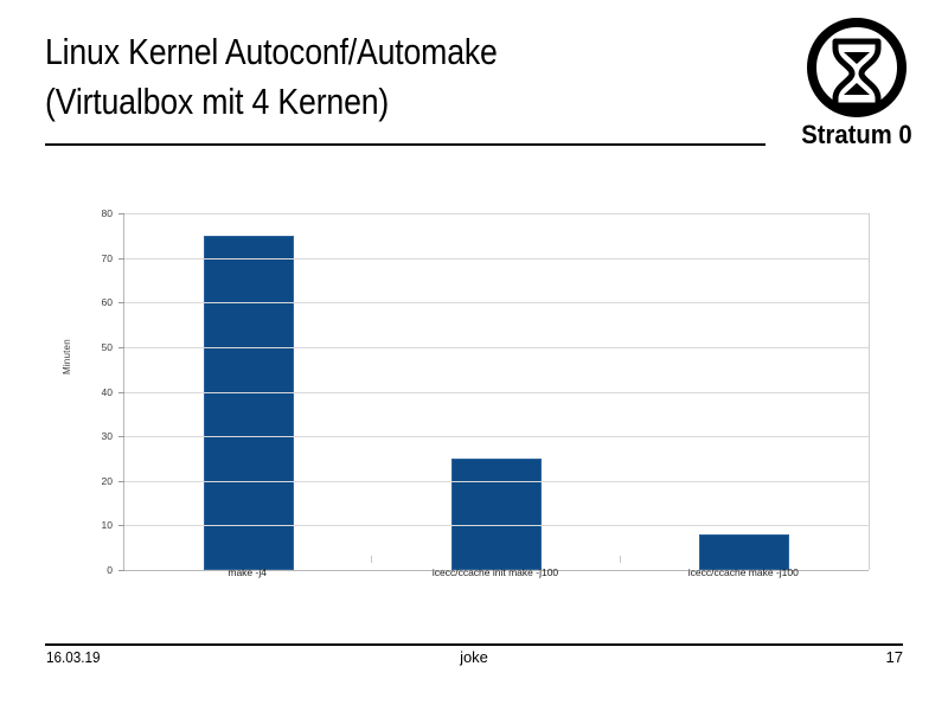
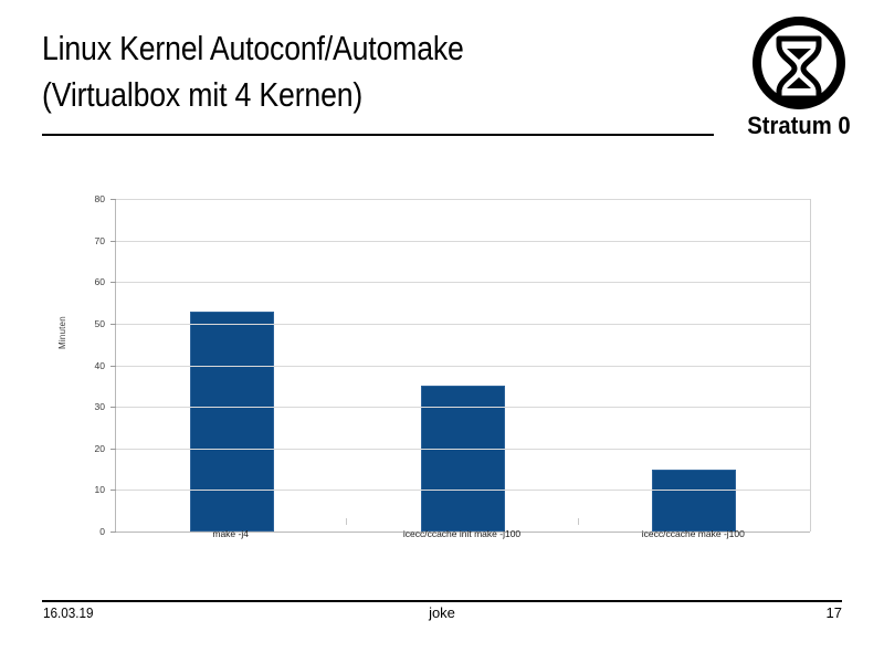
make -j4: 75 -> 53
icecc/ccache init make -j100: 25 -> 35
icecc/ccache make -j100: 8 -> 15
